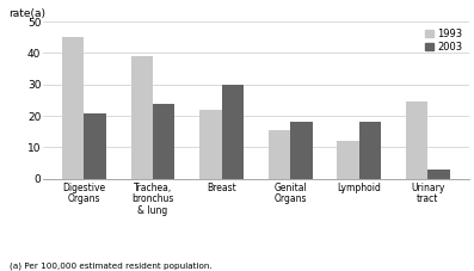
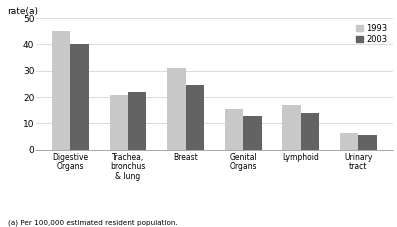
2003/Digestive Organs: 21.0 -> 40.0
1993/Trachea, bronchus & lung: 39.0 -> 21.0
2003/Trachea, bronchus & lung: 24.0 -> 22.0
1993/Breast: 22.0 -> 31.0
2003/Breast: 30.0 -> 24.5
2003/Genital Organs: 18.0 -> 13.0
1993/Lymphoid: 12.0 -> 17.0
2003/Lymphoid: 18.0 -> 14.0
1993/Urinary tract: 24.5 -> 6.5
2003/Urinary tract: 3.0 -> 5.5
